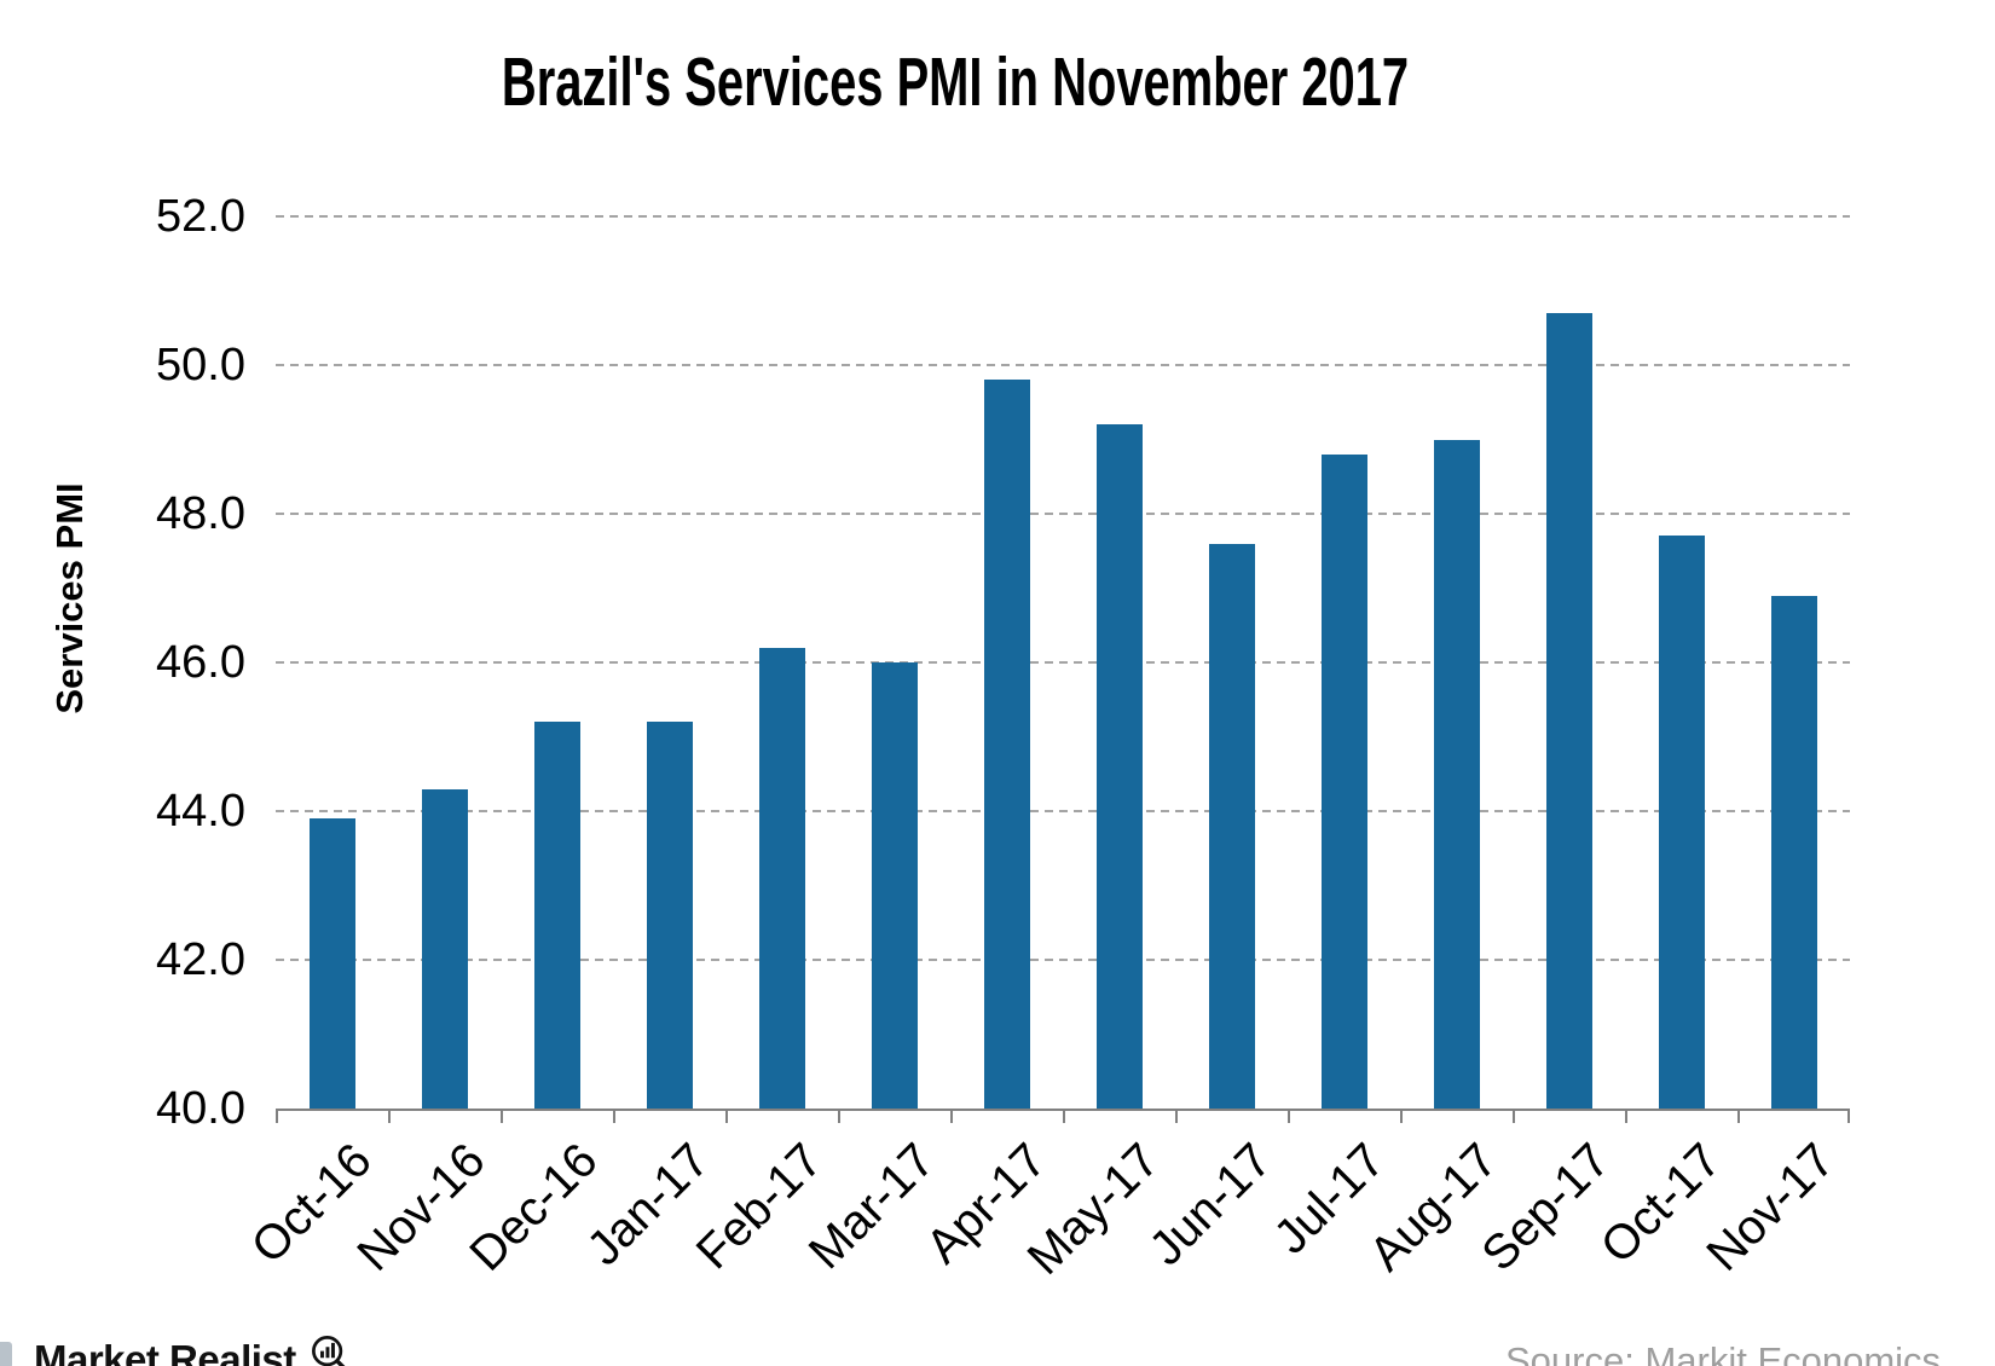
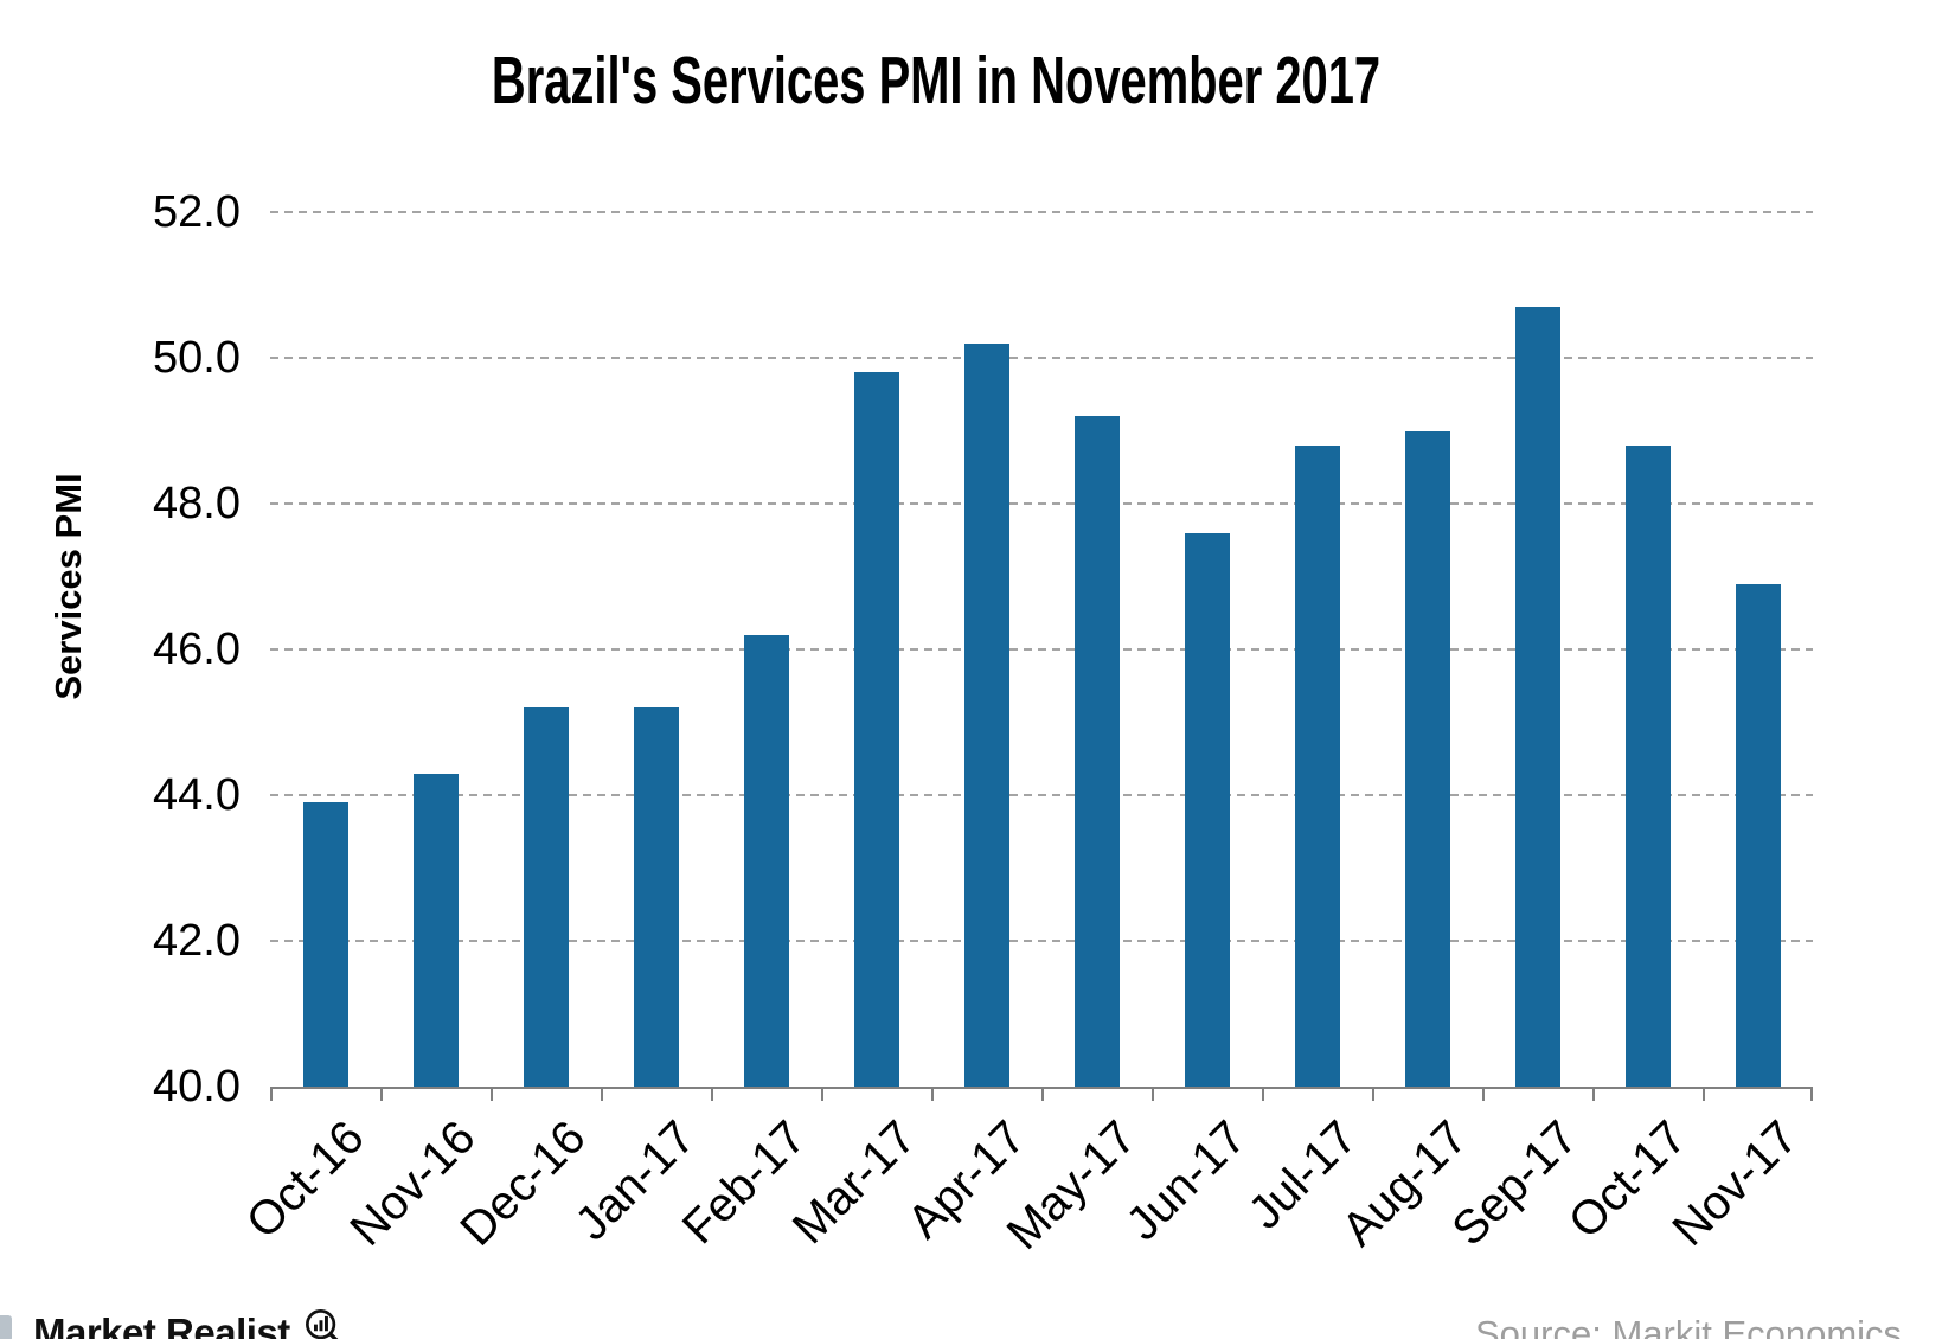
Mar-17: 46.0 -> 49.8
Apr-17: 49.8 -> 50.2
Oct-17: 47.7 -> 48.8
